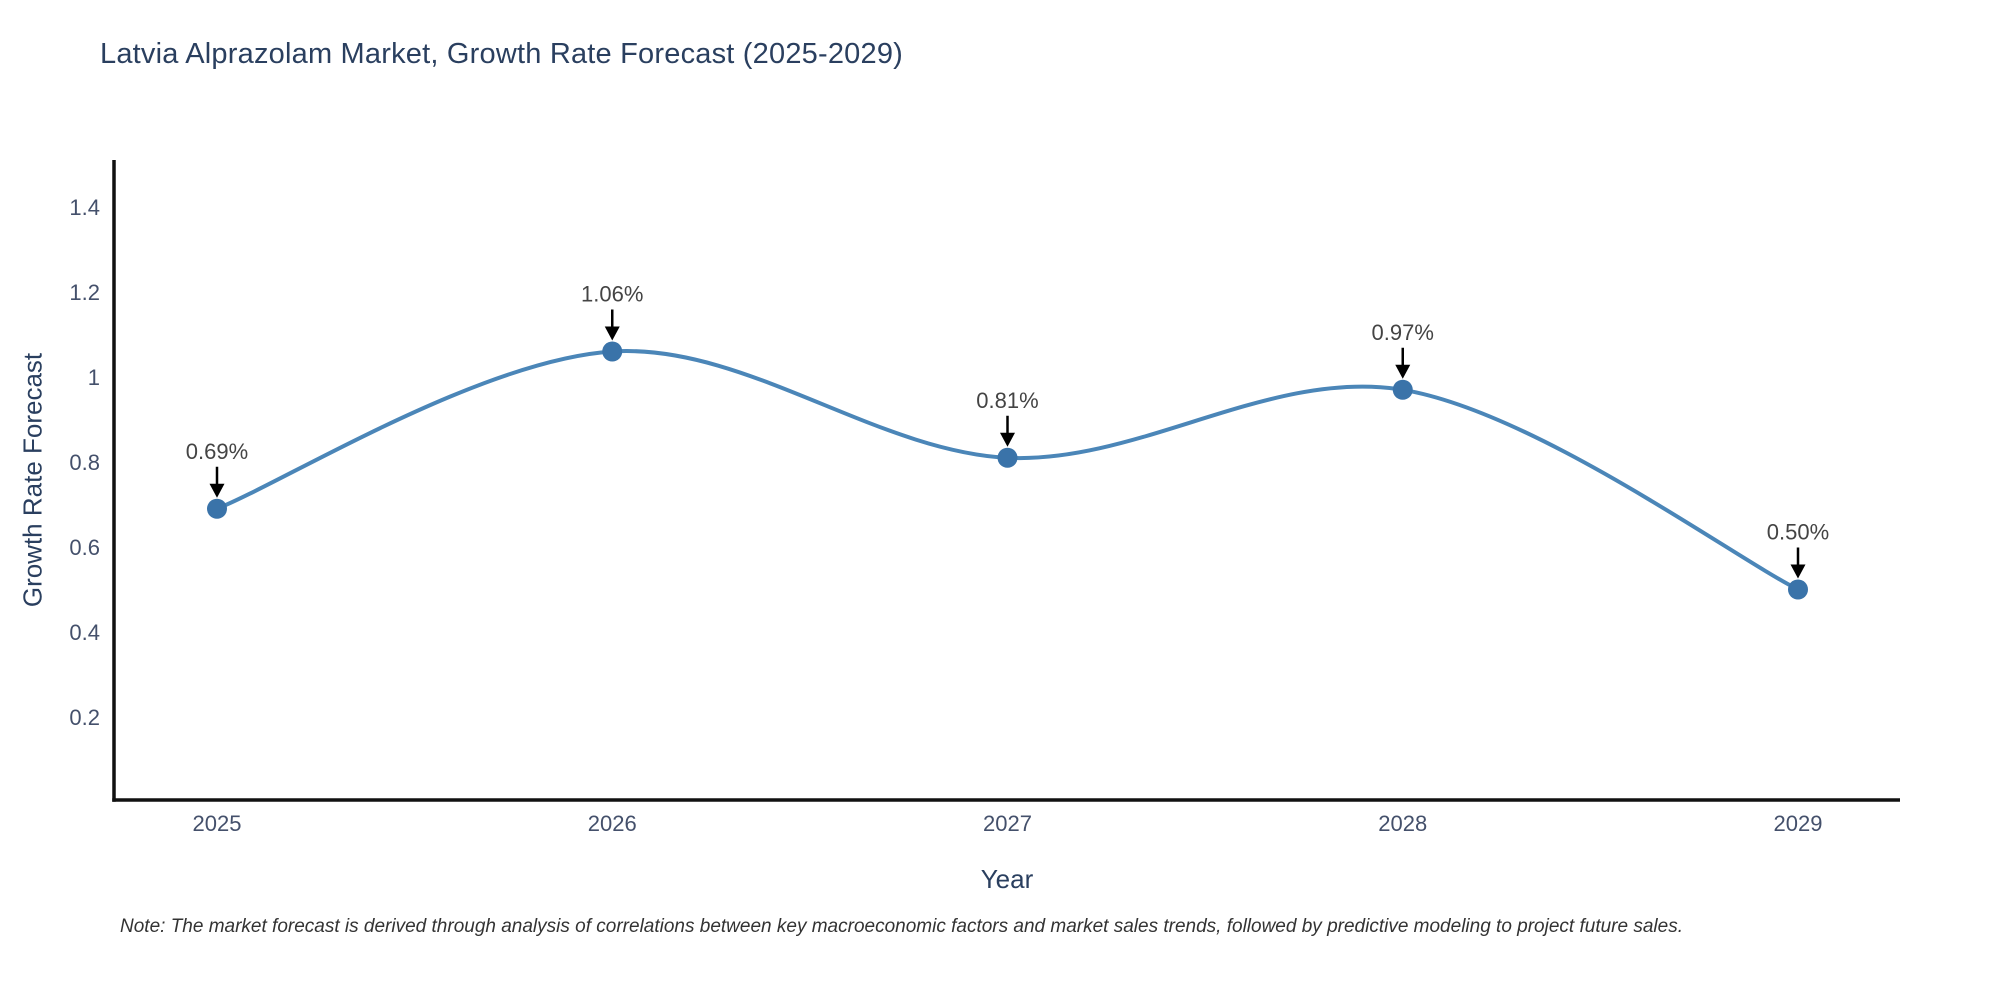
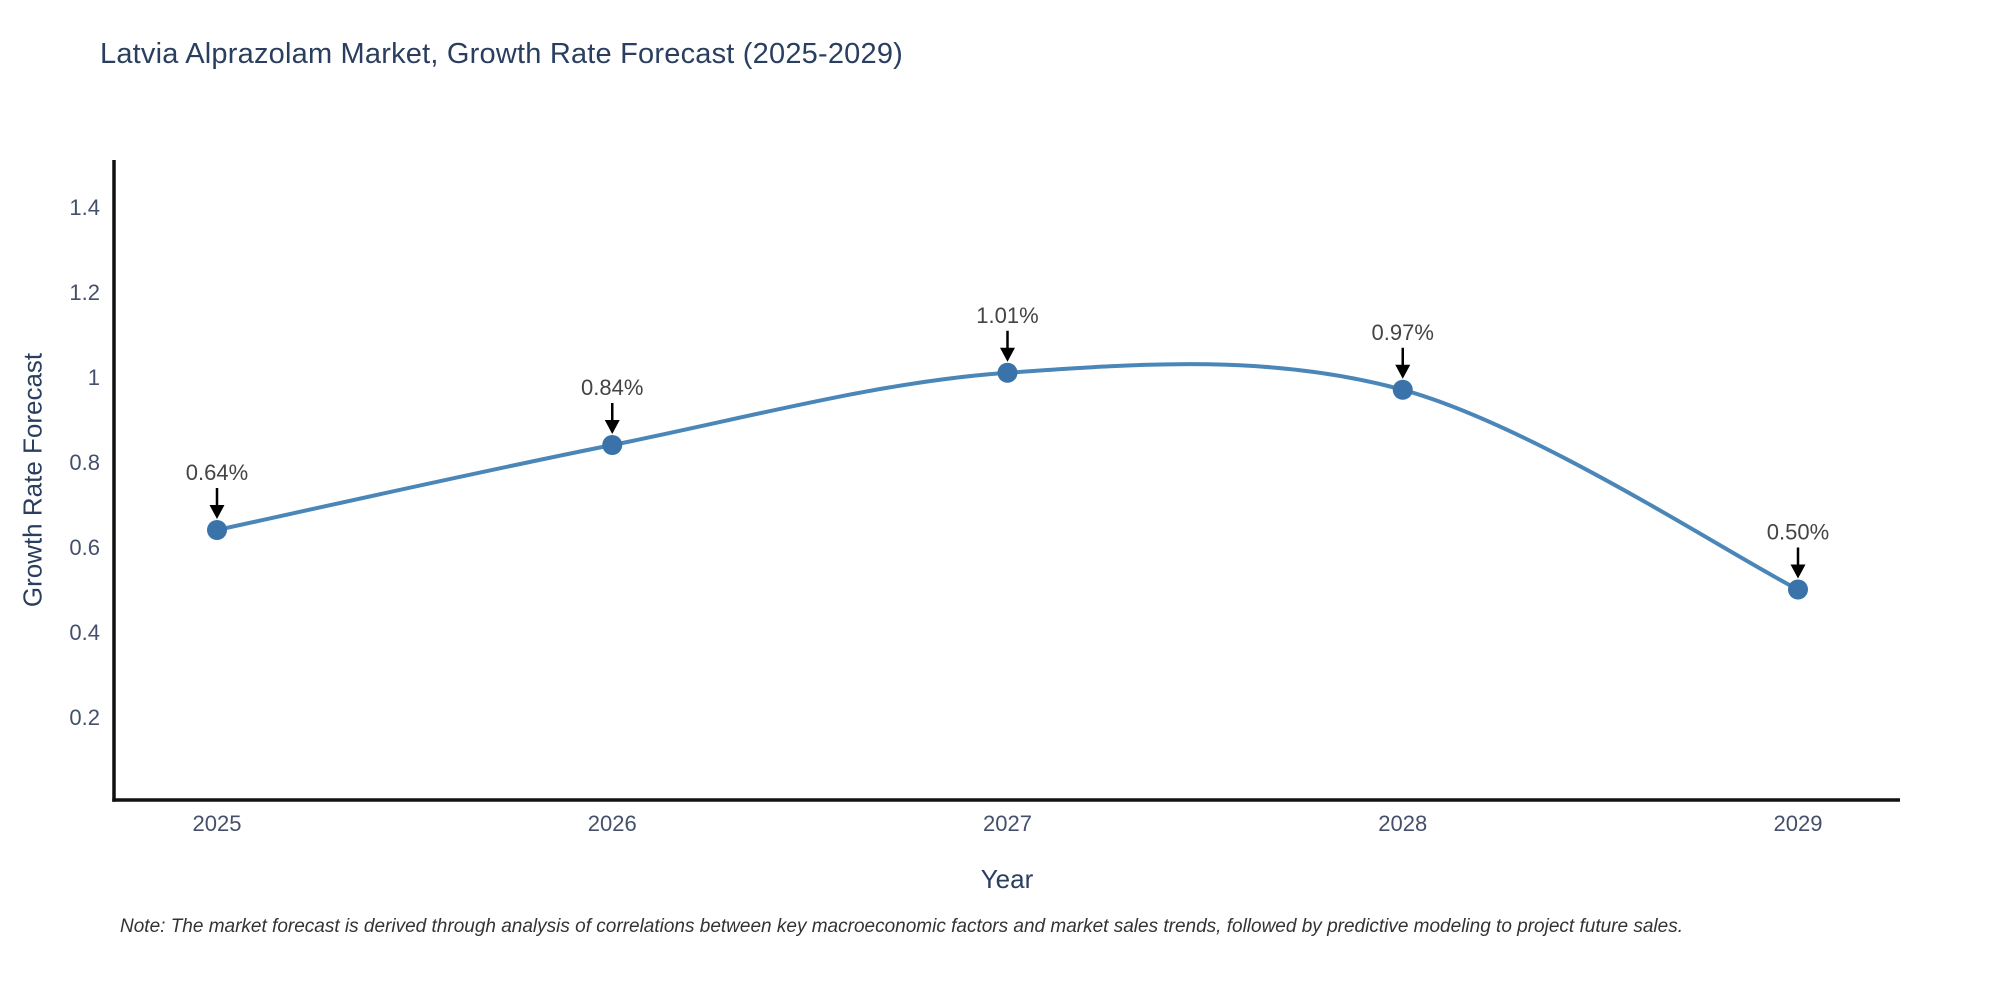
2025: 0.69% -> 0.64%
2026: 1.06% -> 0.84%
2027: 0.81% -> 1.01%
